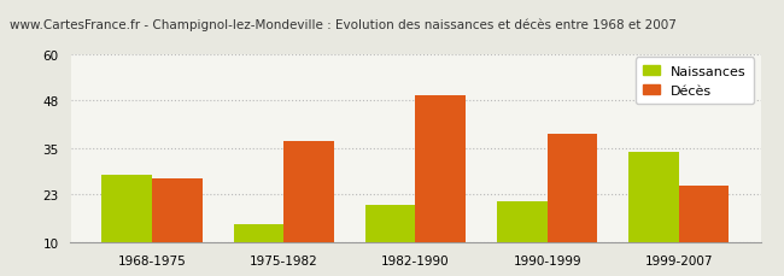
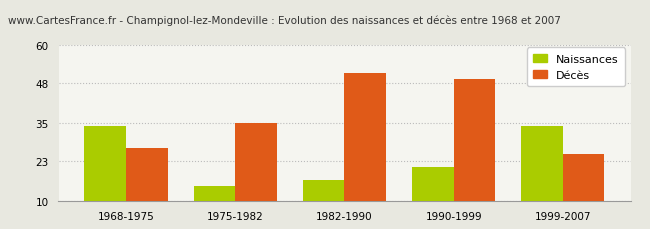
Naissances/1968-1975: 28 -> 34
Décès/1975-1982: 37 -> 35
Naissances/1982-1990: 20 -> 17
Décès/1982-1990: 49 -> 51
Décès/1990-1999: 39 -> 49
